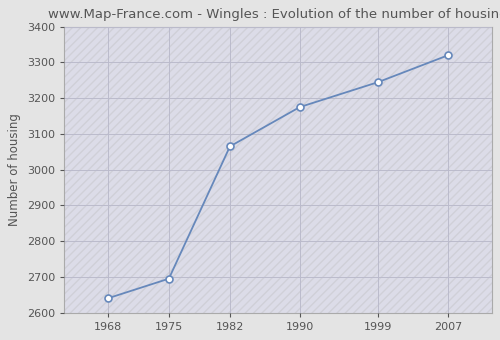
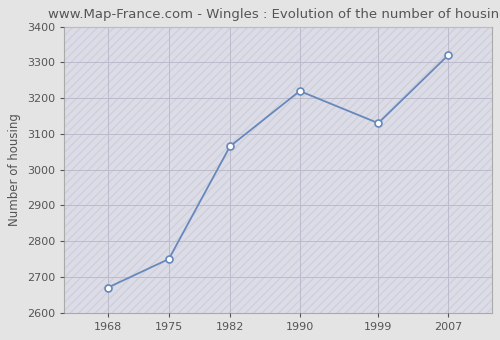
1968: 2640 -> 2670
1975: 2695 -> 2750
1990: 3175 -> 3220
1999: 3245 -> 3130
